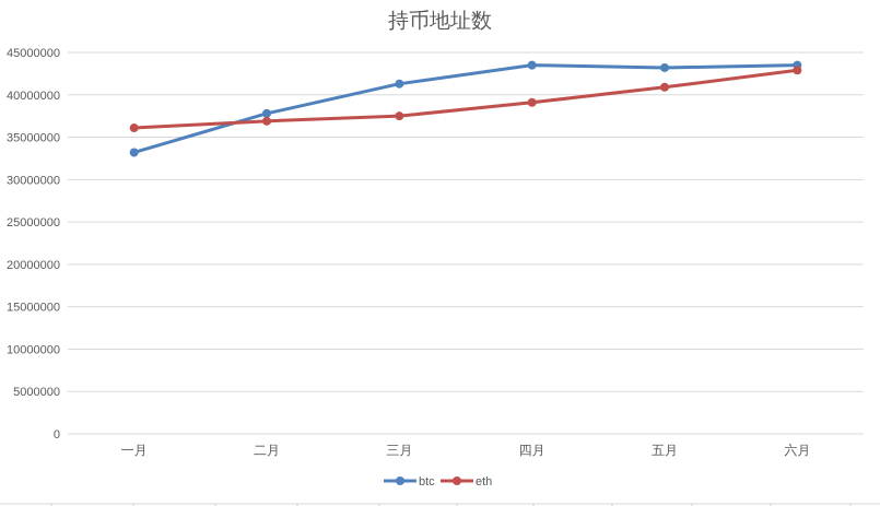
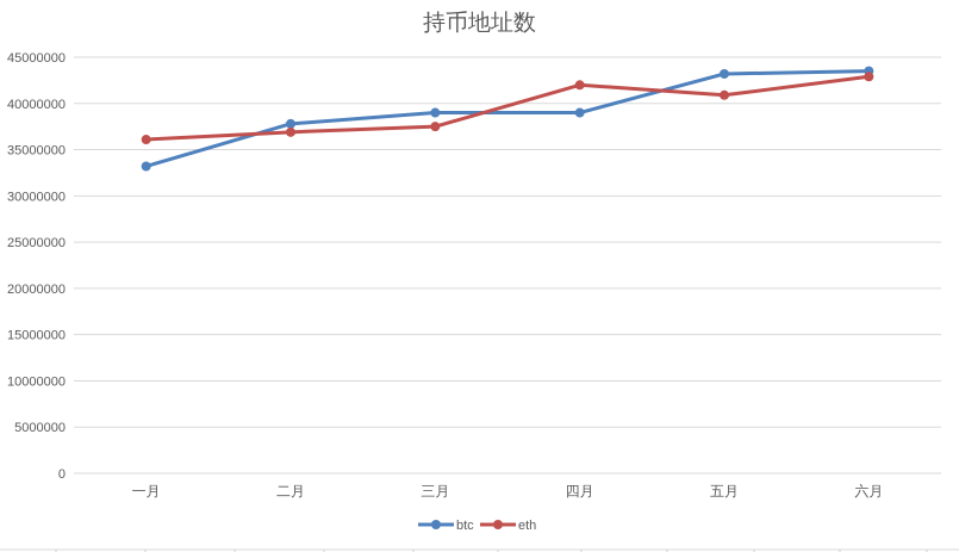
btc/三月: 41000000 -> 39000000
btc/四月: 44000000 -> 39000000
eth/四月: 39000000 -> 42000000
